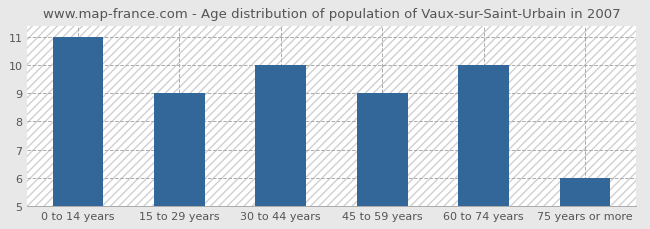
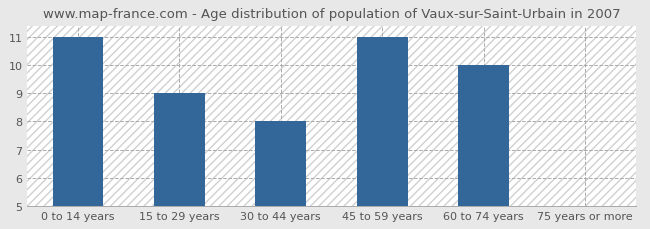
30 to 44 years: 10 -> 8
45 to 59 years: 9 -> 11
75 years or more: 6 -> 5
